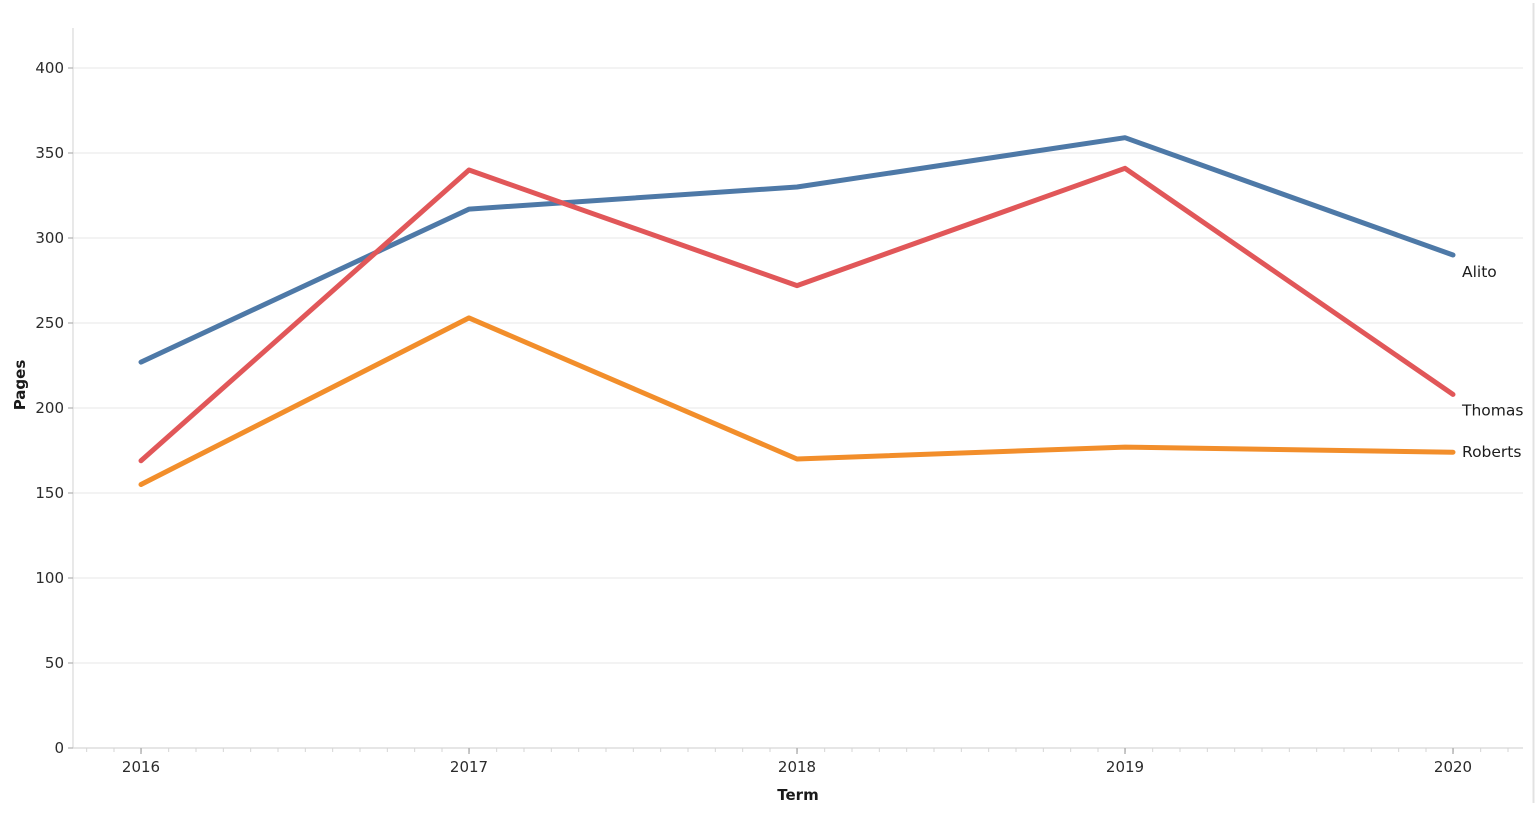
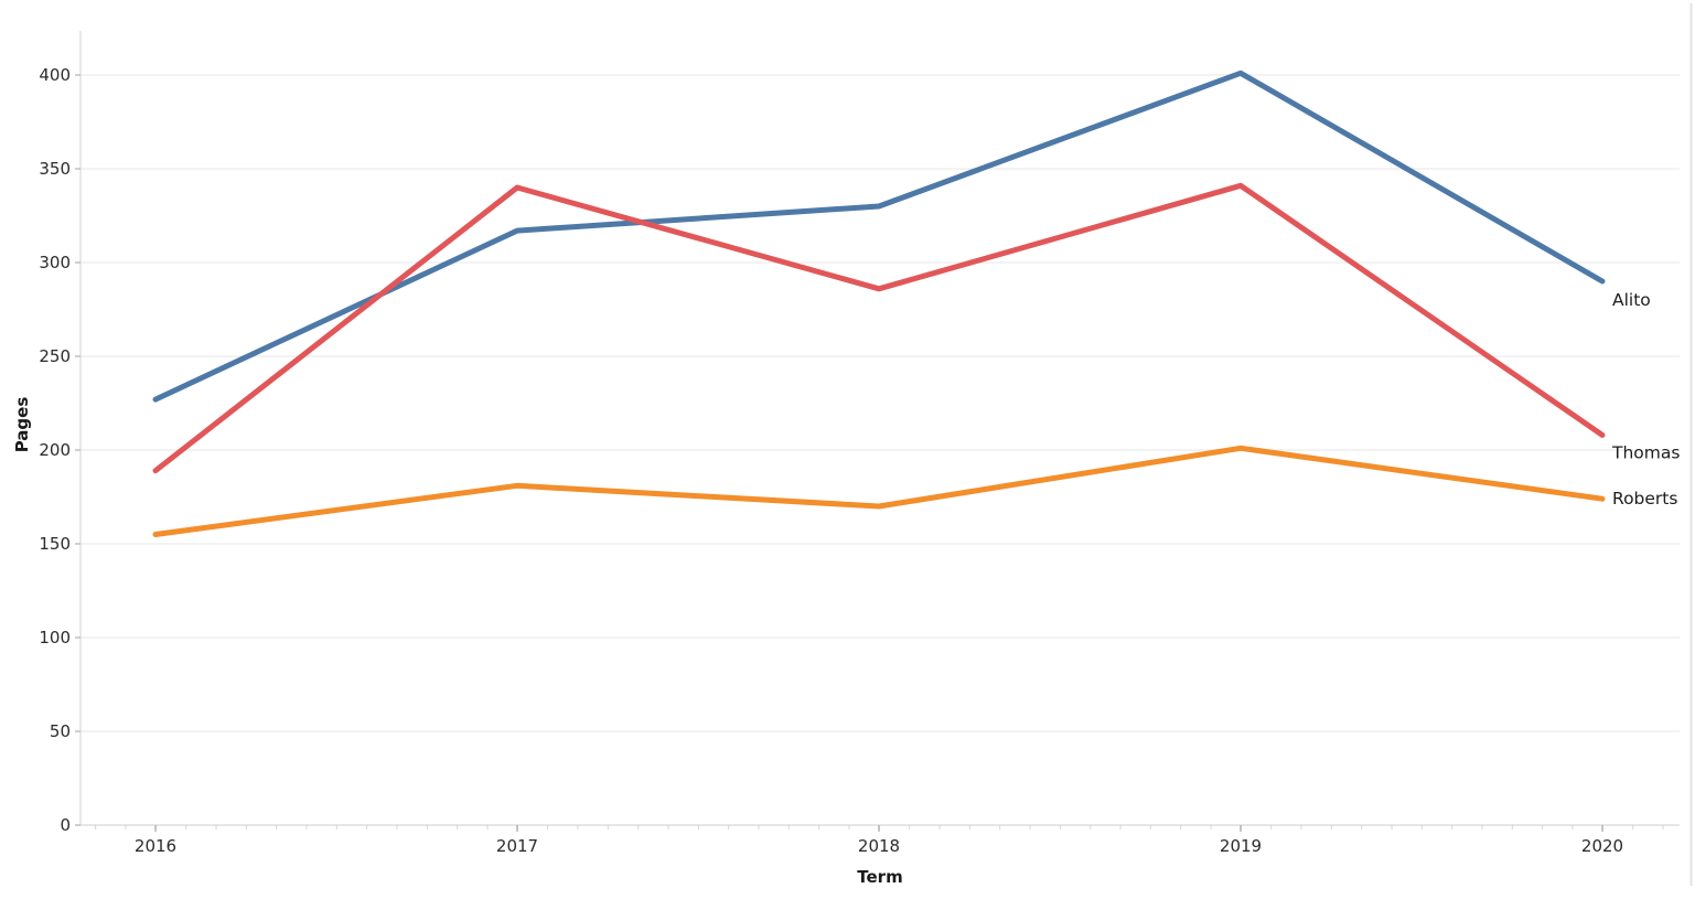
Thomas/2016: 169 -> 189
Roberts/2017: 253 -> 181
Thomas/2018: 272 -> 286
Alito/2019: 359 -> 401
Roberts/2019: 177 -> 201
